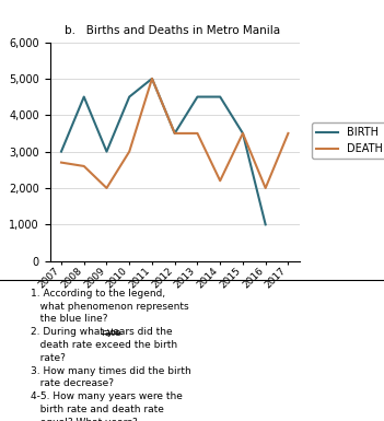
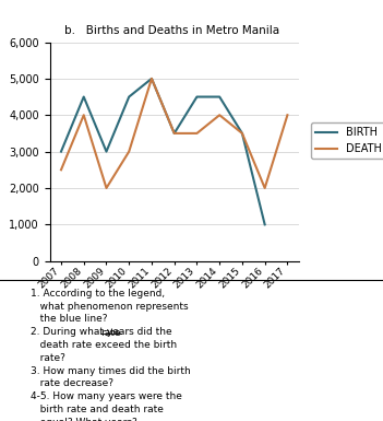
DEATH/2007: 2,700 -> 2,500
DEATH/2008: 2,600 -> 4,000
DEATH/2014: 2,200 -> 4,000
DEATH/2017: 3,500 -> 4,000
